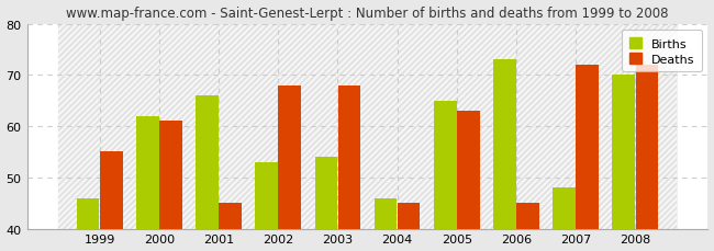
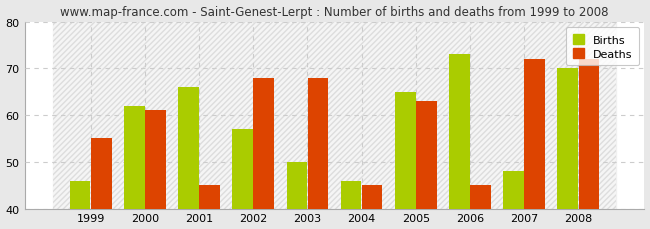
Births/2002: 53 -> 57
Births/2003: 54 -> 50
